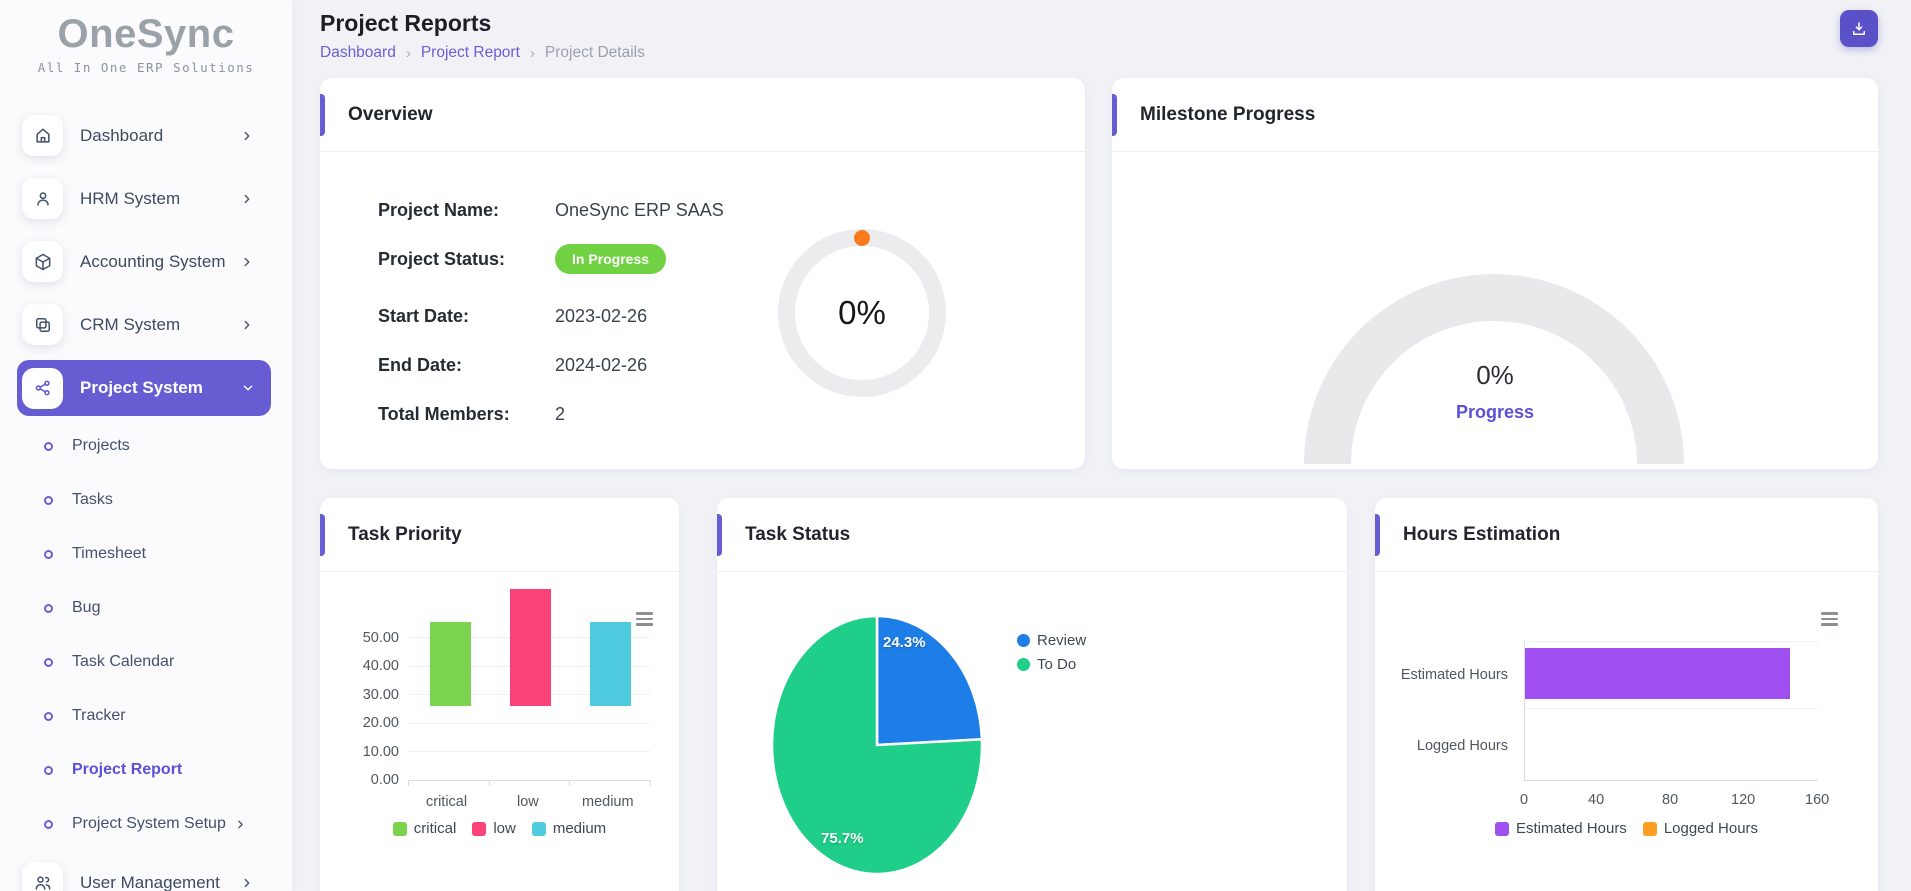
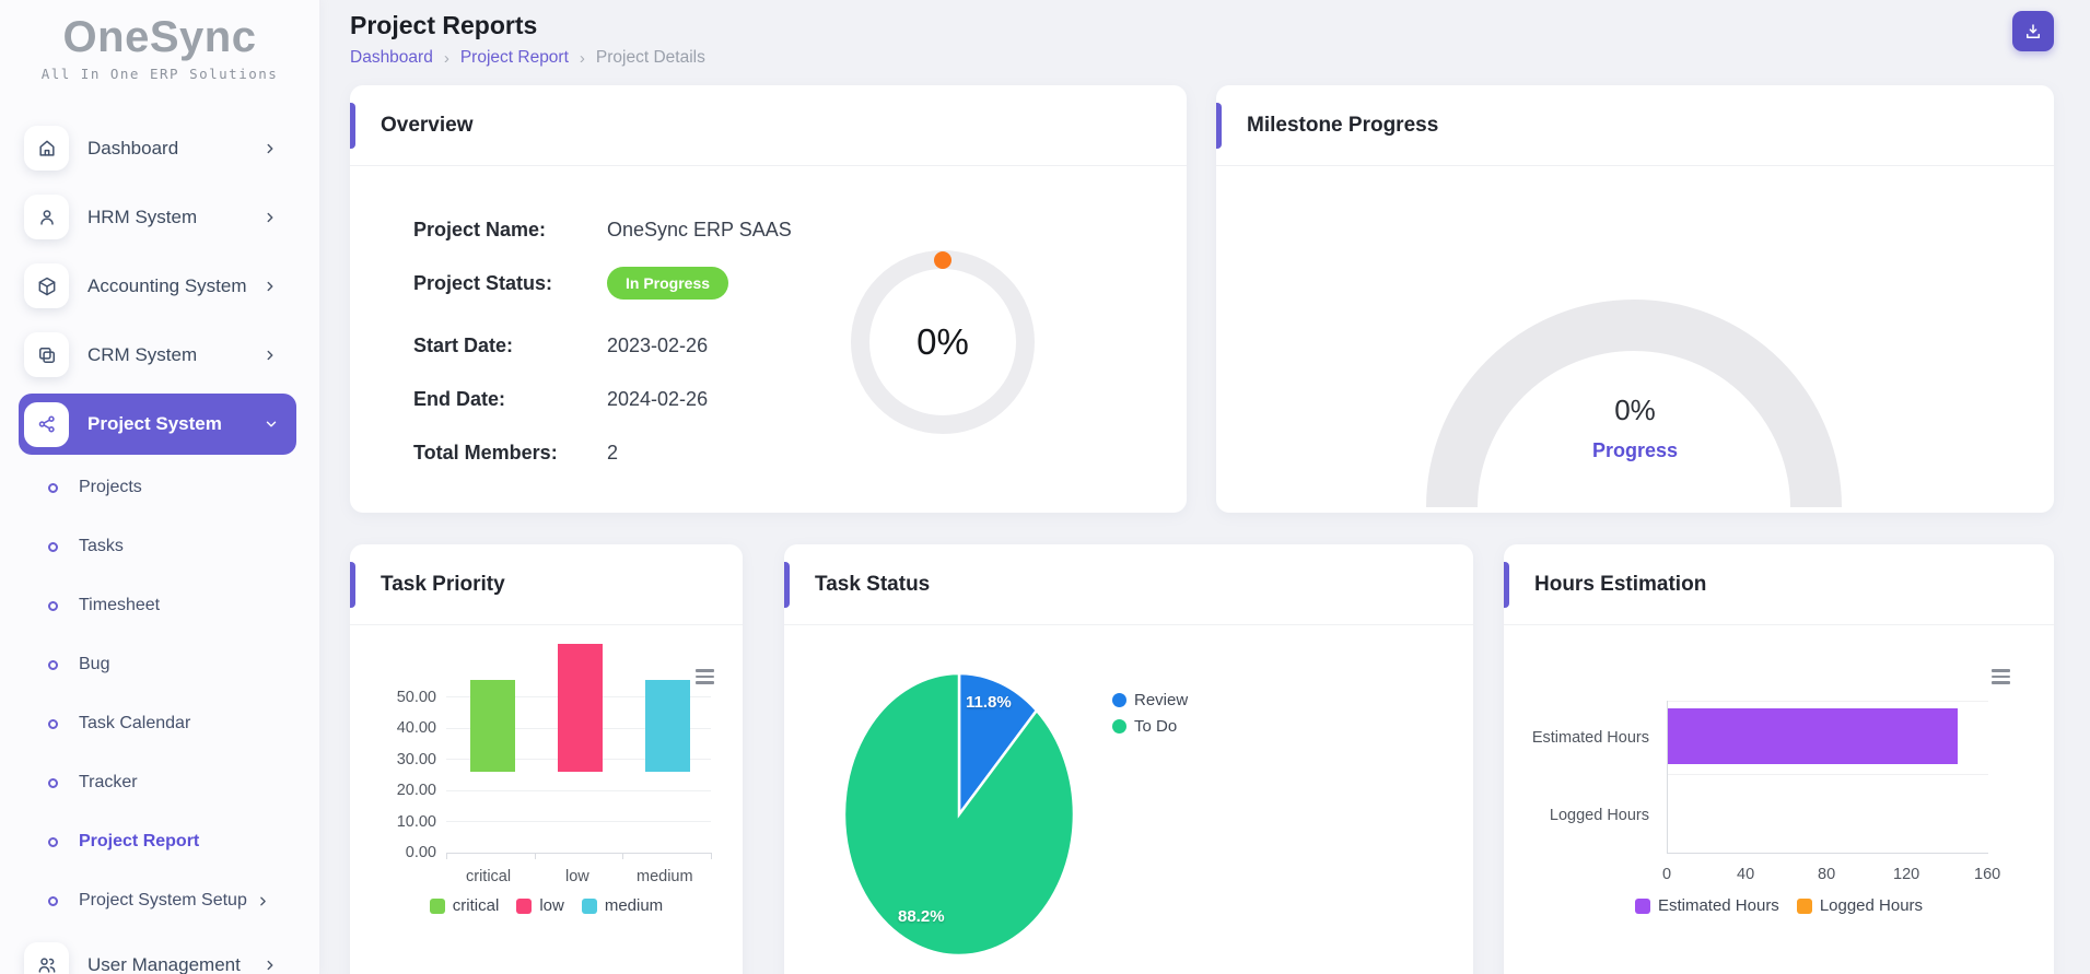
Task Status/Review: 24.3% -> 11.8%
Task Status/To Do: 75.7% -> 88.2%
